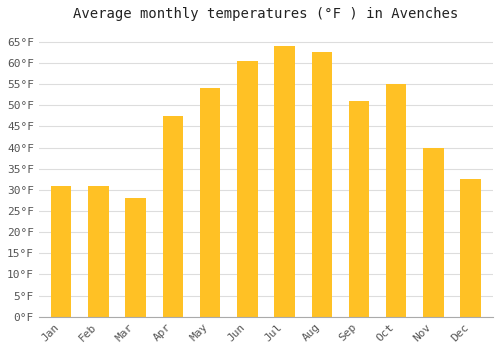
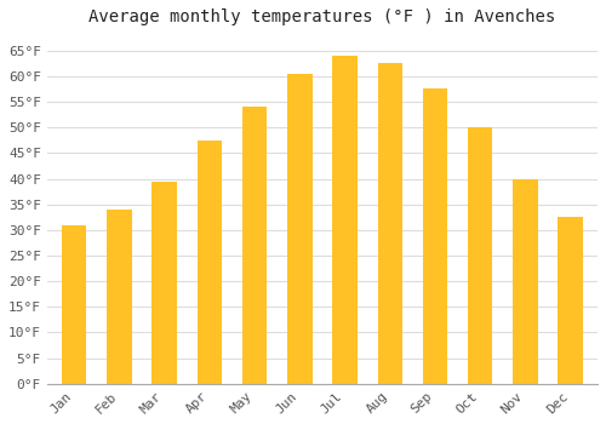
Feb: 31.0°F -> 34.0°F
Mar: 28.0°F -> 39.5°F
Sep: 51.0°F -> 57.5°F
Oct: 55.0°F -> 50.0°F
